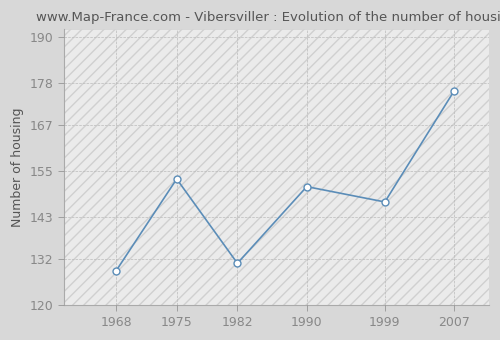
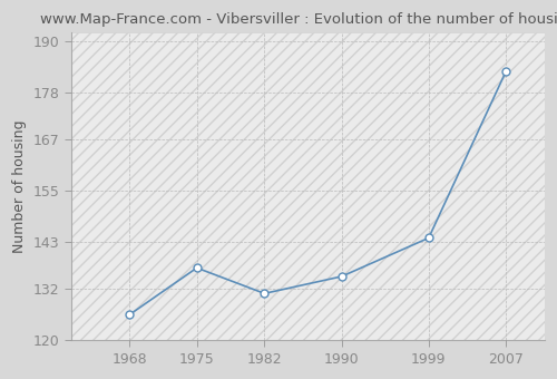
1968: 129 -> 126
1975: 153 -> 137
1990: 151 -> 135
1999: 147 -> 144
2007: 176 -> 183
